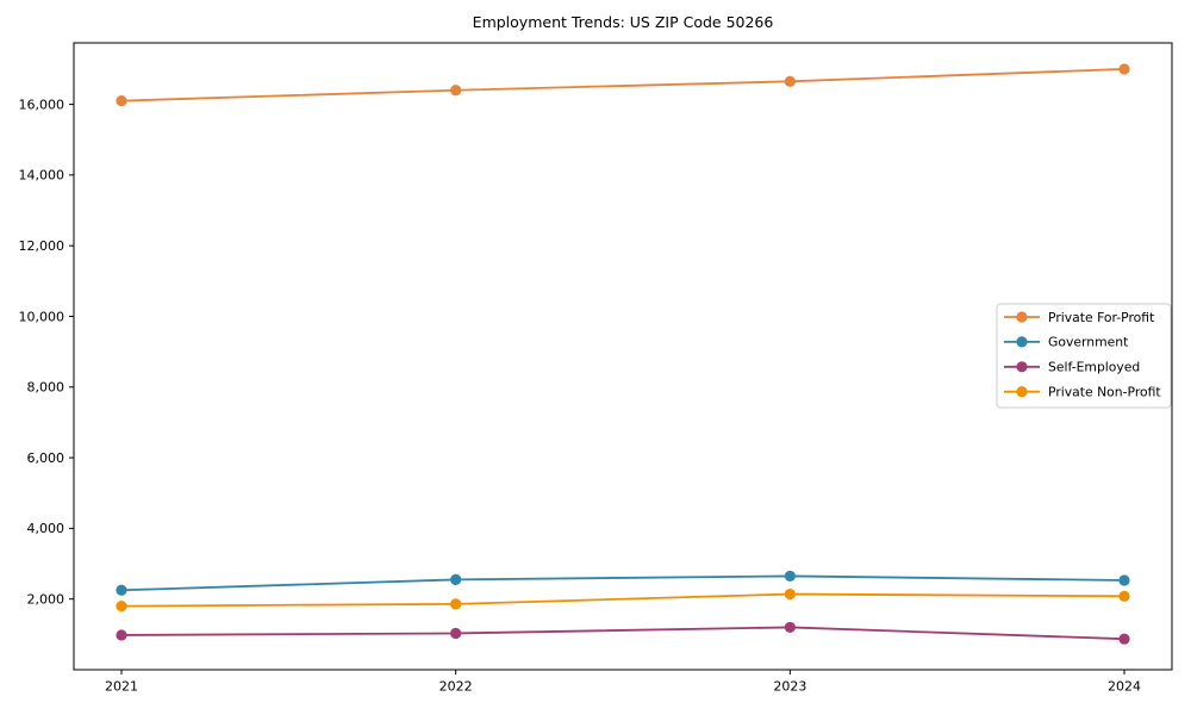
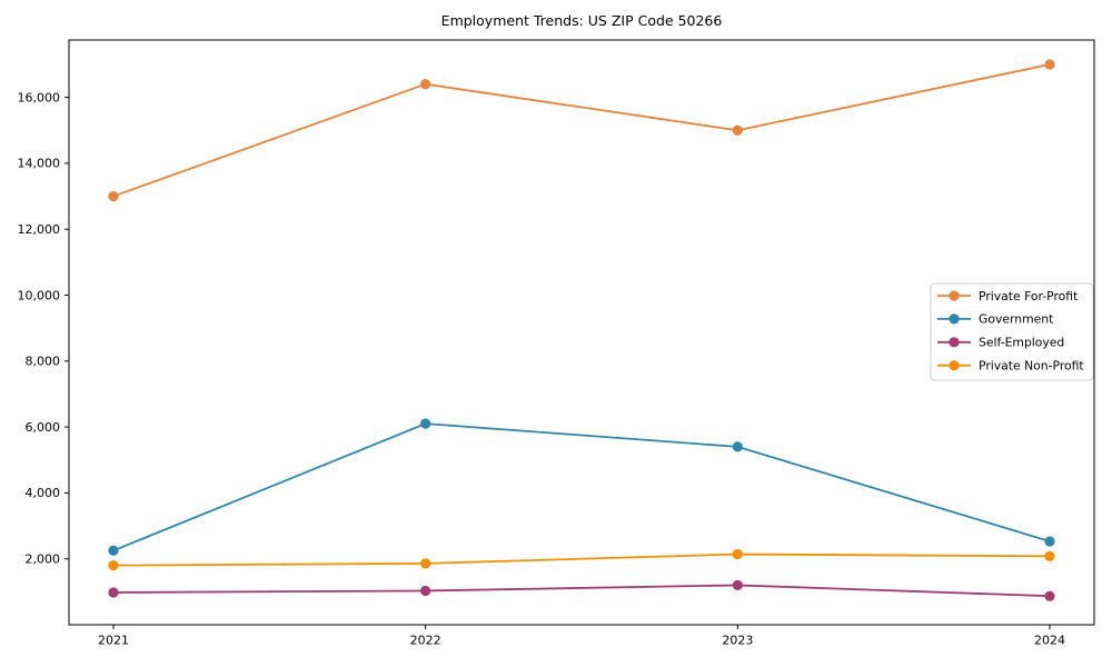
Private For-Profit/2021: 16100 -> 13000
Government/2022: 2600 -> 6100
Private For-Profit/2023: 16600 -> 15000
Government/2023: 2600 -> 5400
